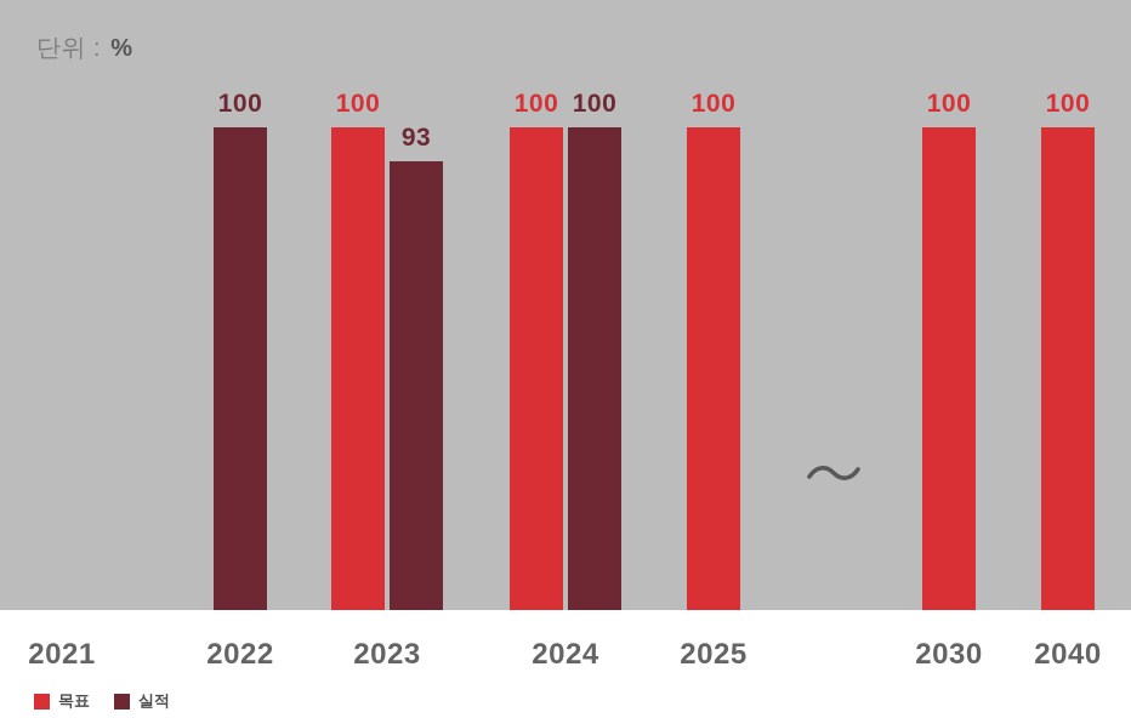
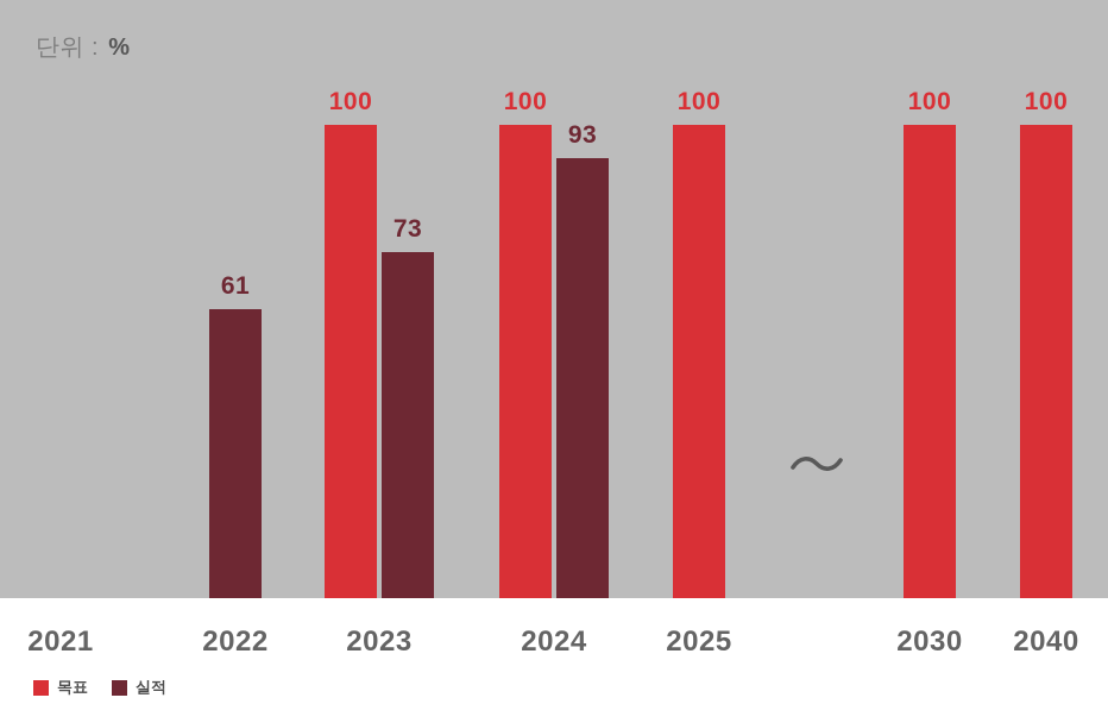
실적/2022: 100 -> 61
실적/2023: 93 -> 73
실적/2024: 100 -> 93
